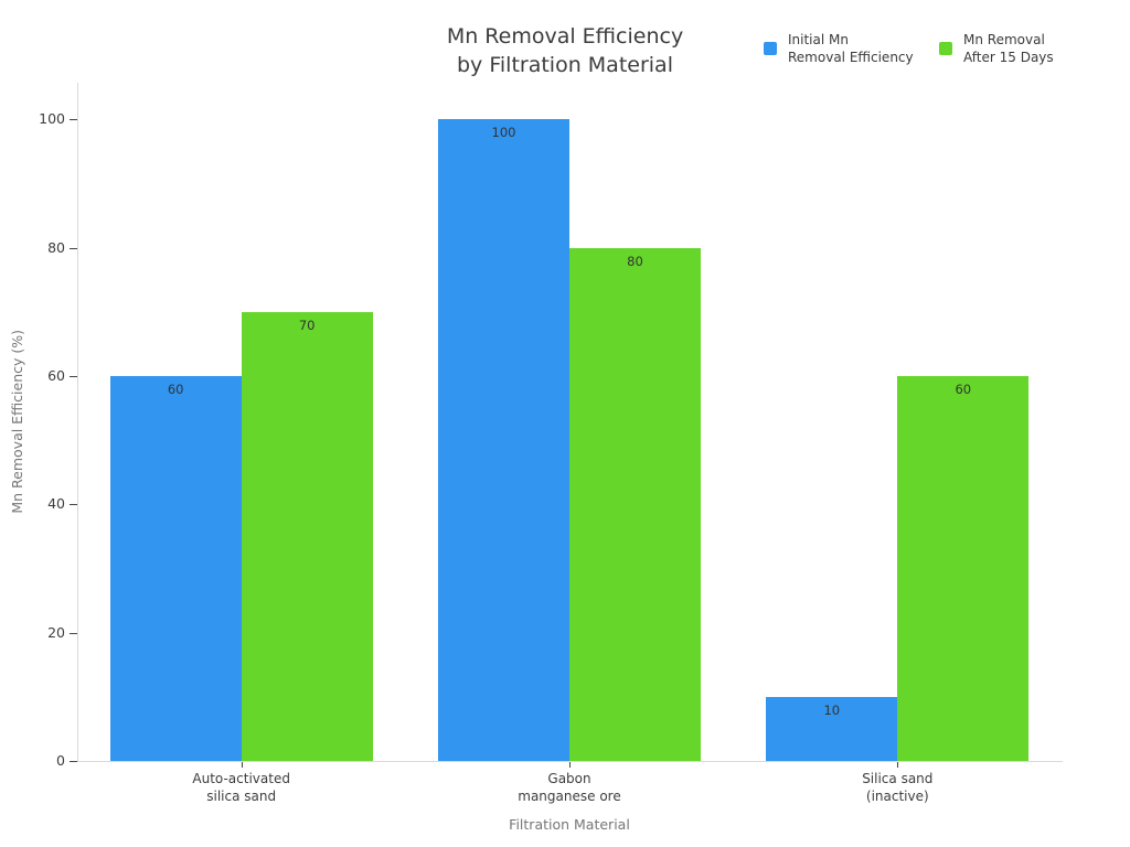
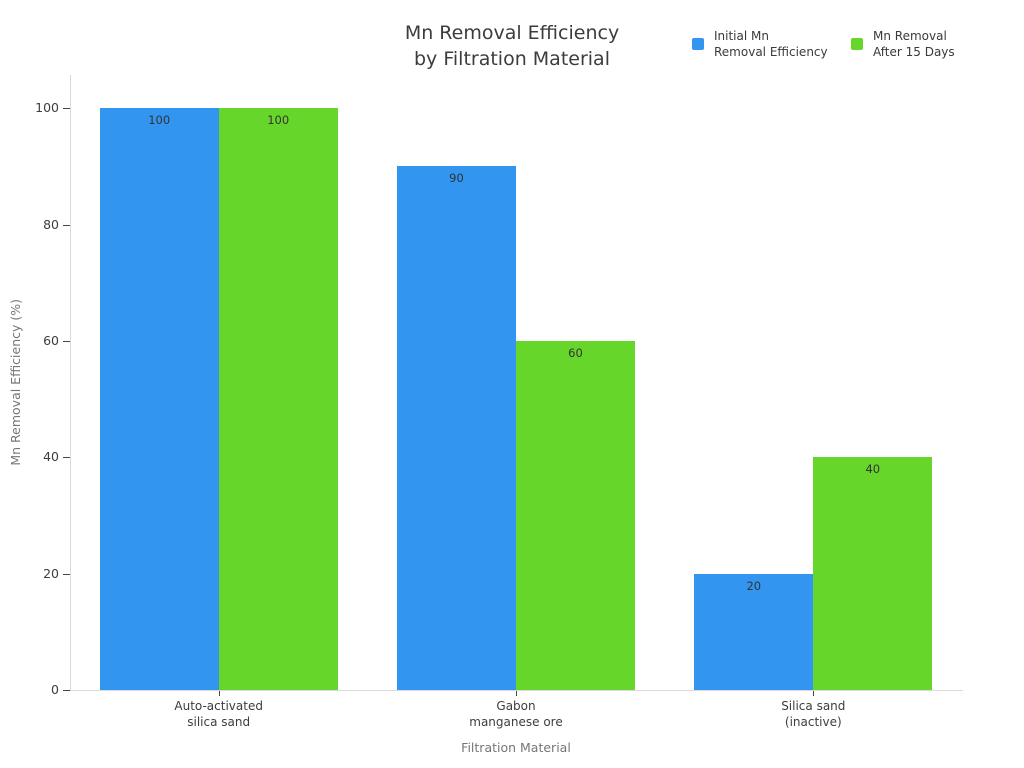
Initial Mn Removal Efficiency/Auto-activated silica sand: 60 -> 100
Mn Removal After 15 Days/Auto-activated silica sand: 70 -> 100
Initial Mn Removal Efficiency/Gabon manganese ore: 100 -> 90
Mn Removal After 15 Days/Gabon manganese ore: 80 -> 60
Initial Mn Removal Efficiency/Silica sand (inactive): 10 -> 20
Mn Removal After 15 Days/Silica sand (inactive): 60 -> 40
